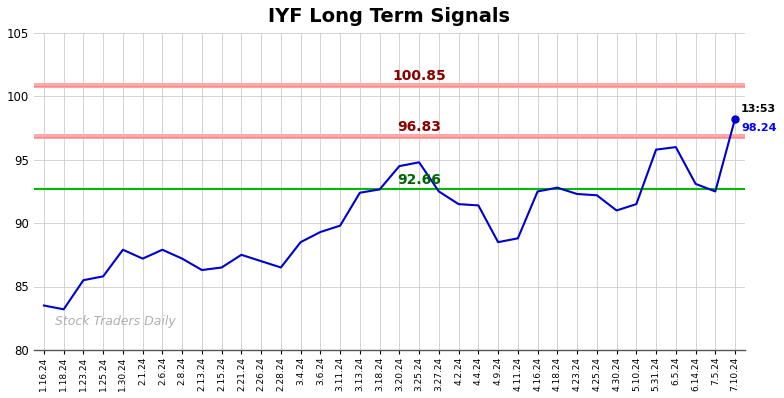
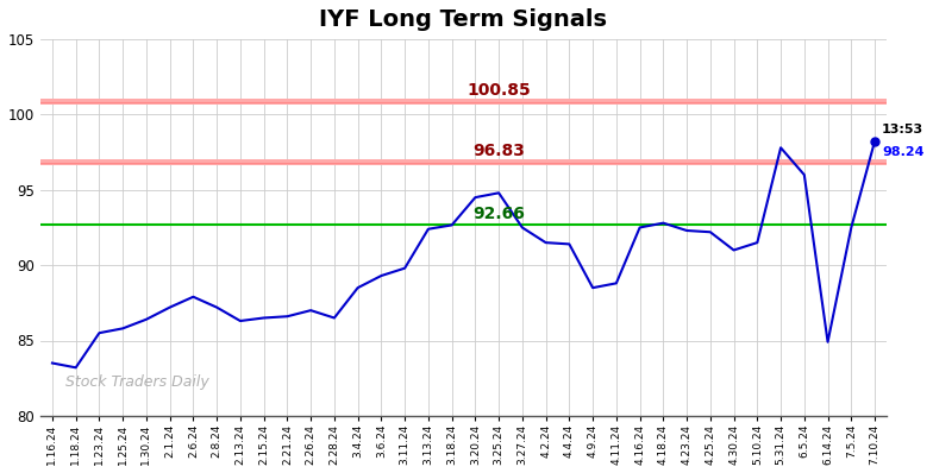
1.30.24: 87.9 -> 86.4
2.21.24: 87.5 -> 86.6
5.31.24: 95.8 -> 97.8
6.14.24: 93.1 -> 84.9
